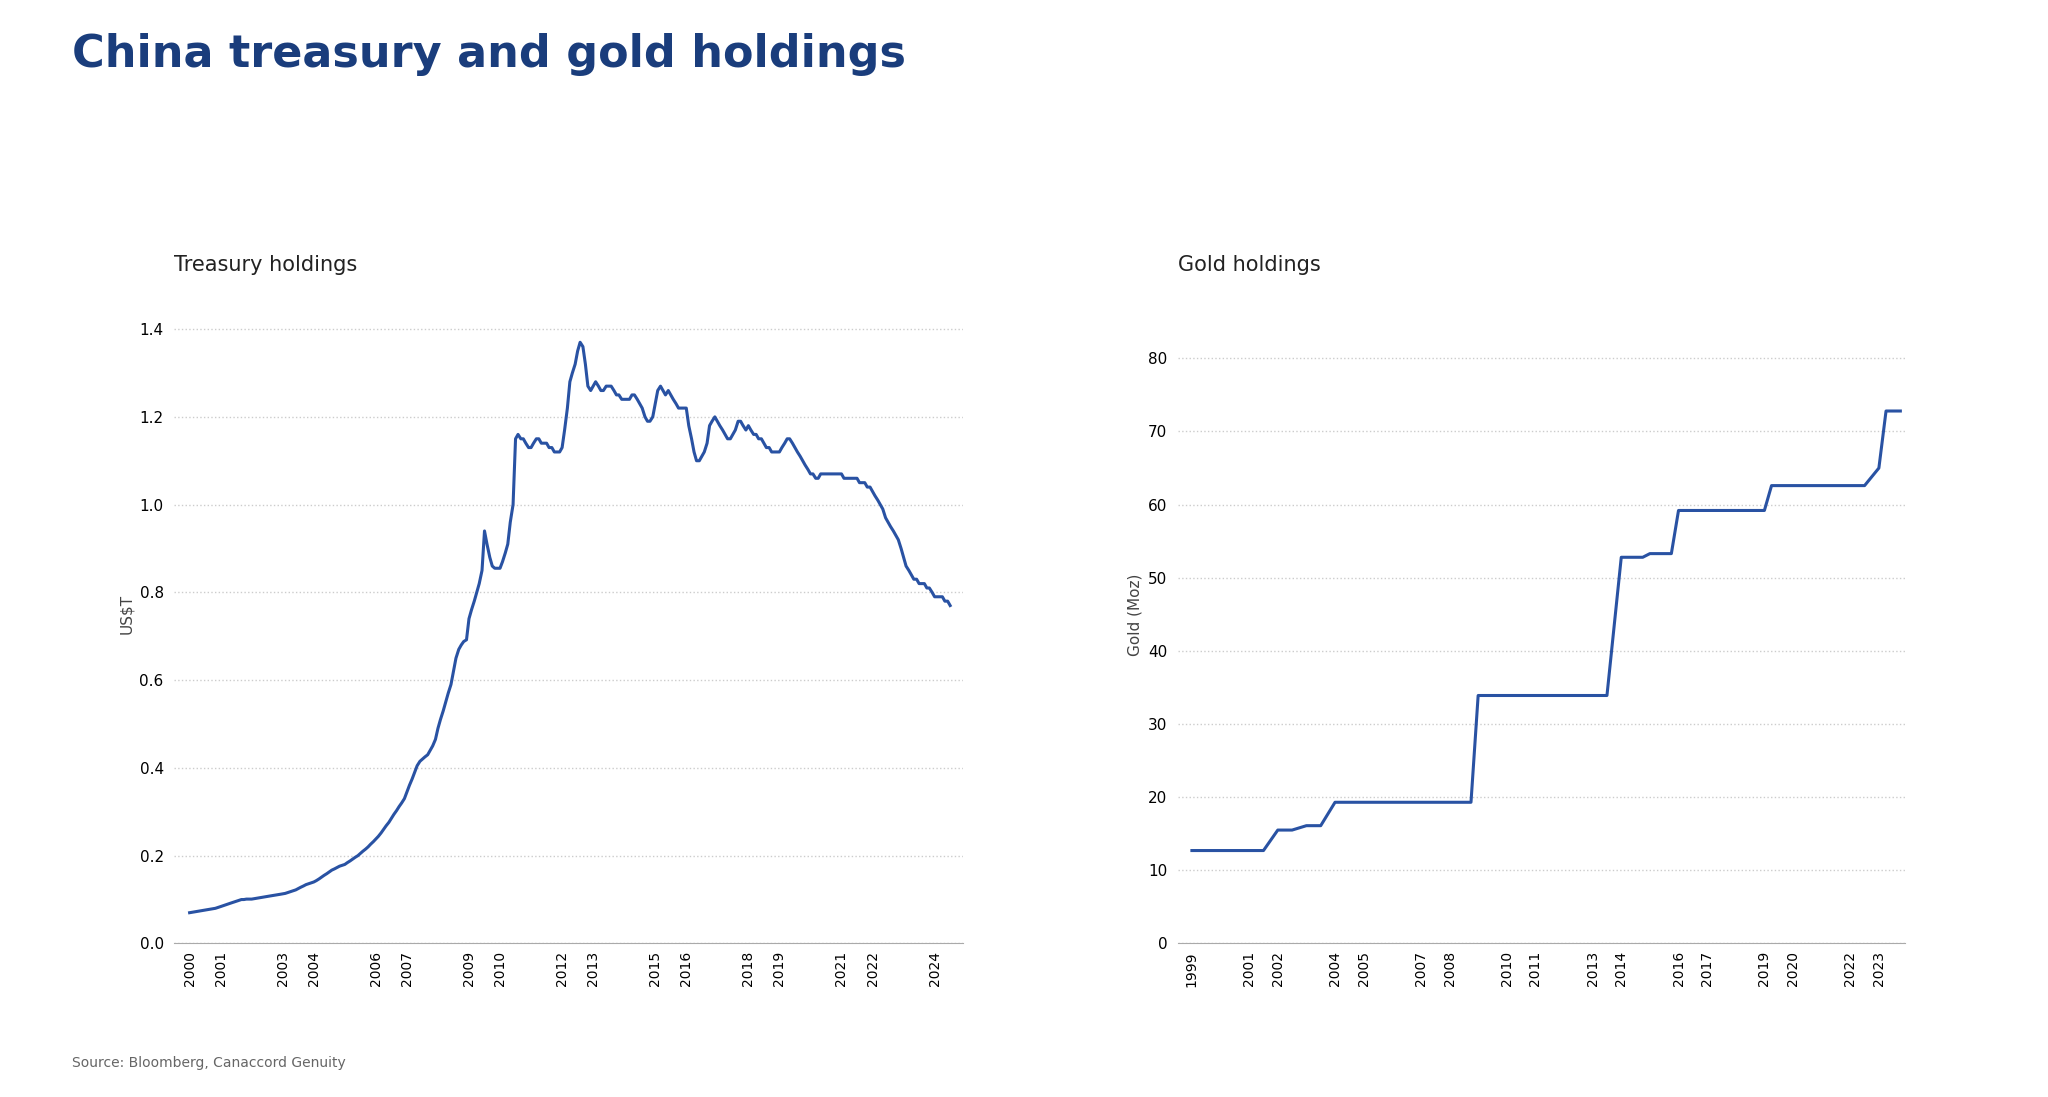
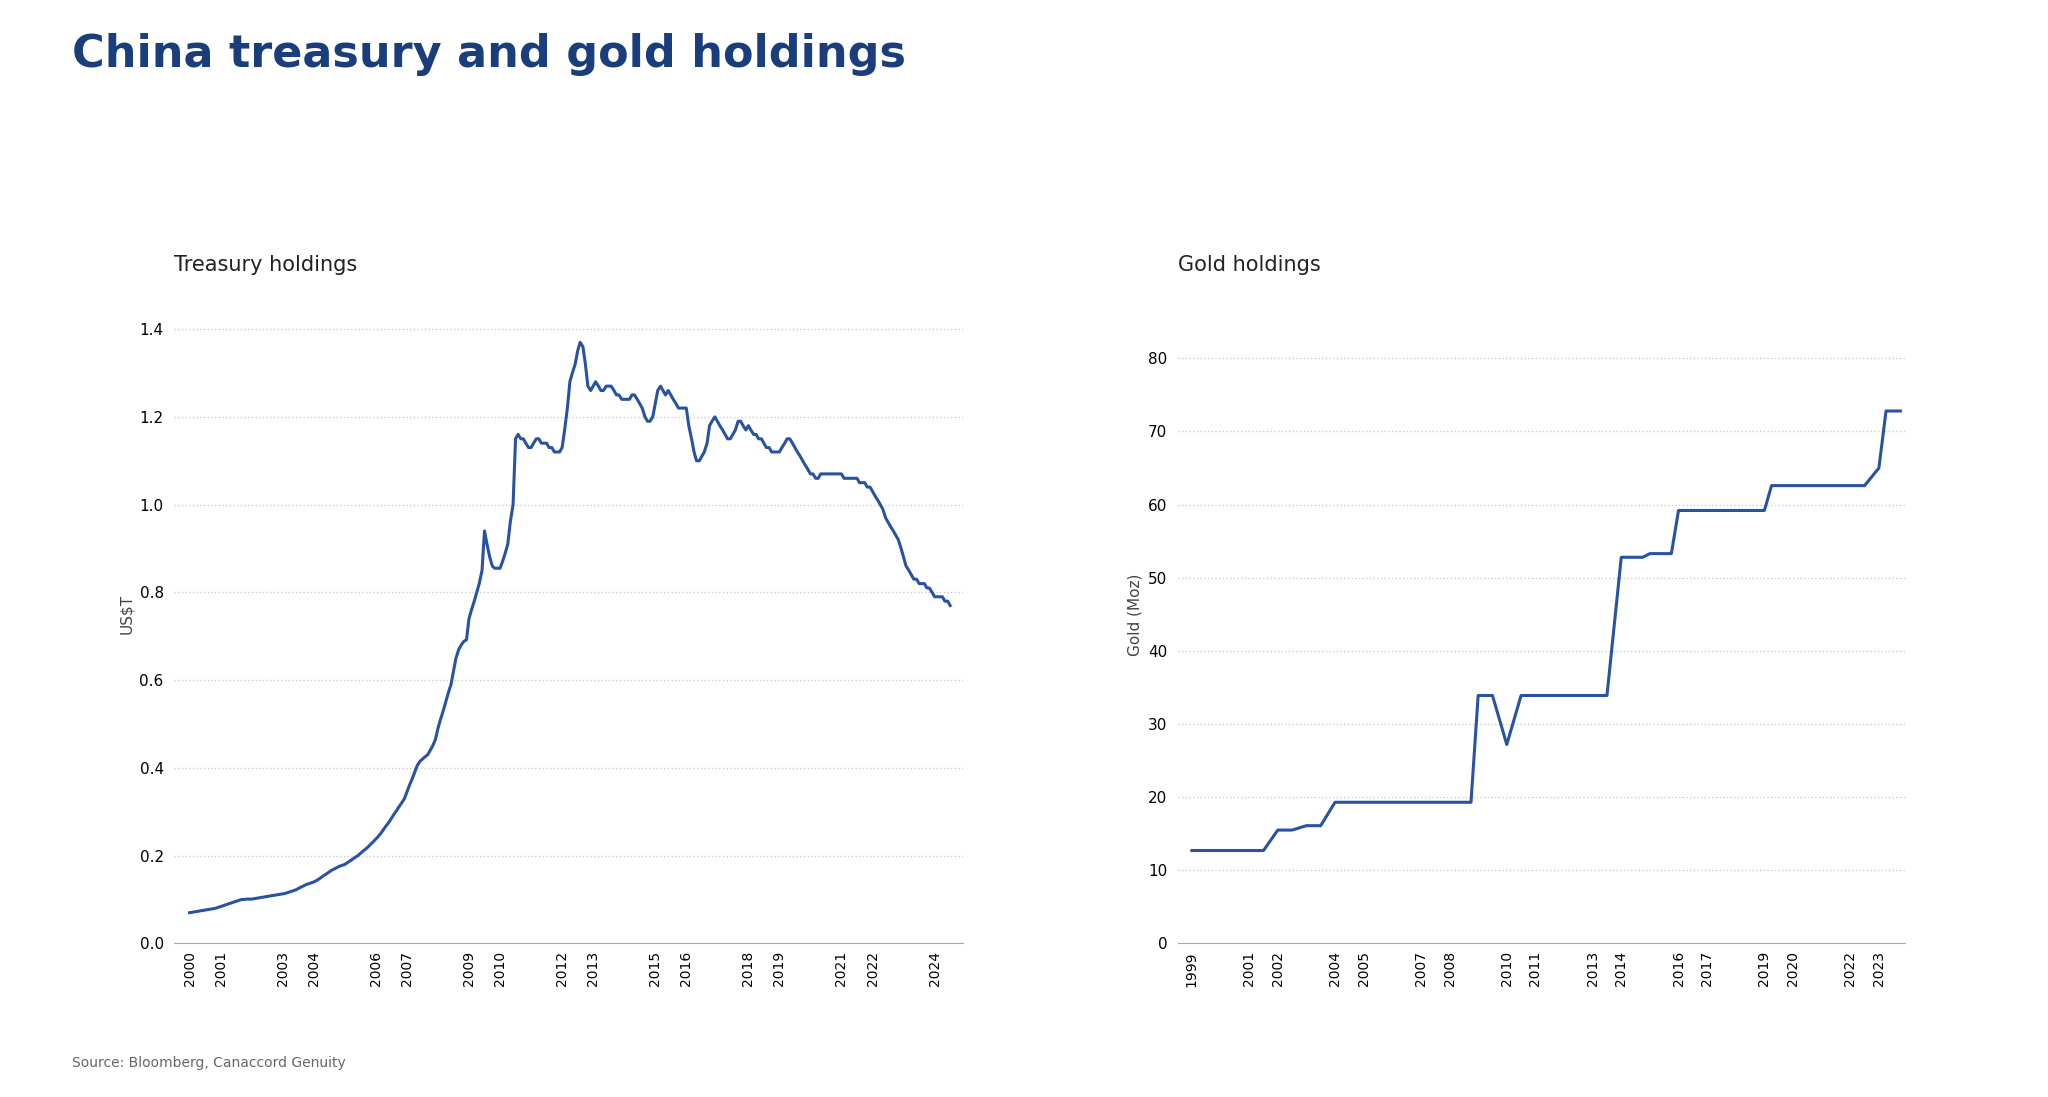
Gold holdings/2010: 33.9 -> 27.2
